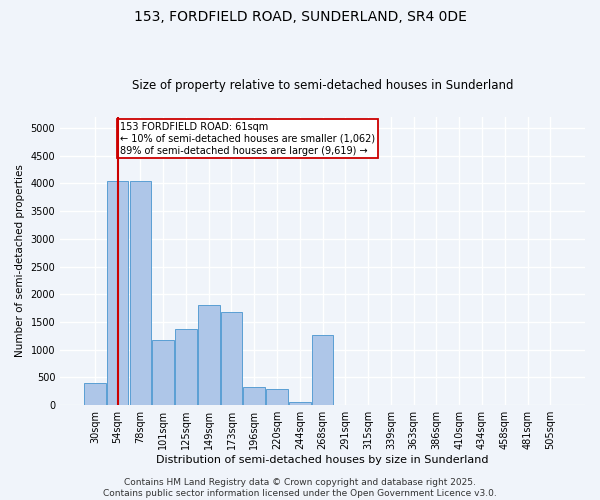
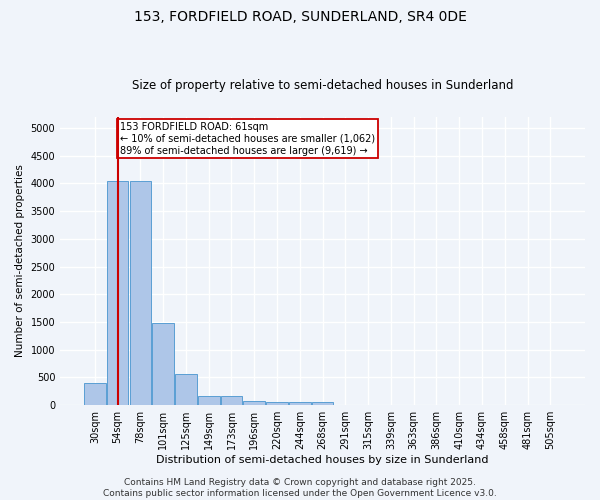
101sqm: 1180 -> 1480
125sqm: 1380 -> 560
149sqm: 1800 -> 180
173sqm: 1680 -> 180
196sqm: 320 -> 80
220sqm: 300 -> 60
268sqm: 1260 -> 60
